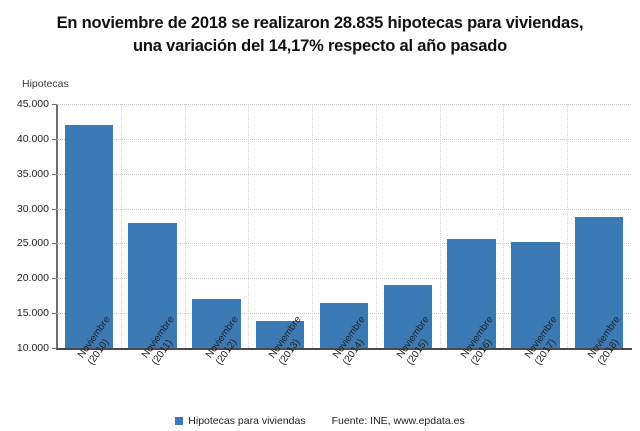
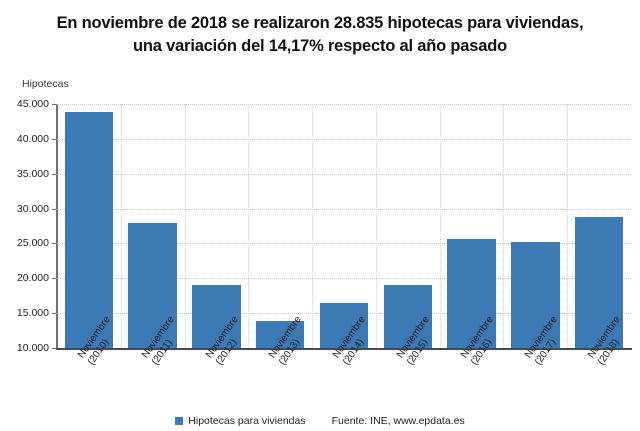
Noviembre (2010): 42000 -> 44000
Noviembre (2012): 17000 -> 19000
